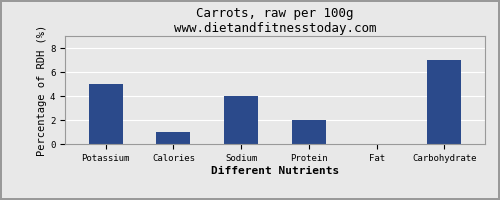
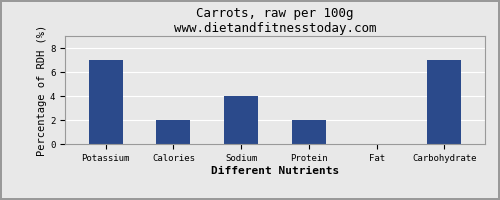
Potassium: 5 -> 7
Calories: 1 -> 2
